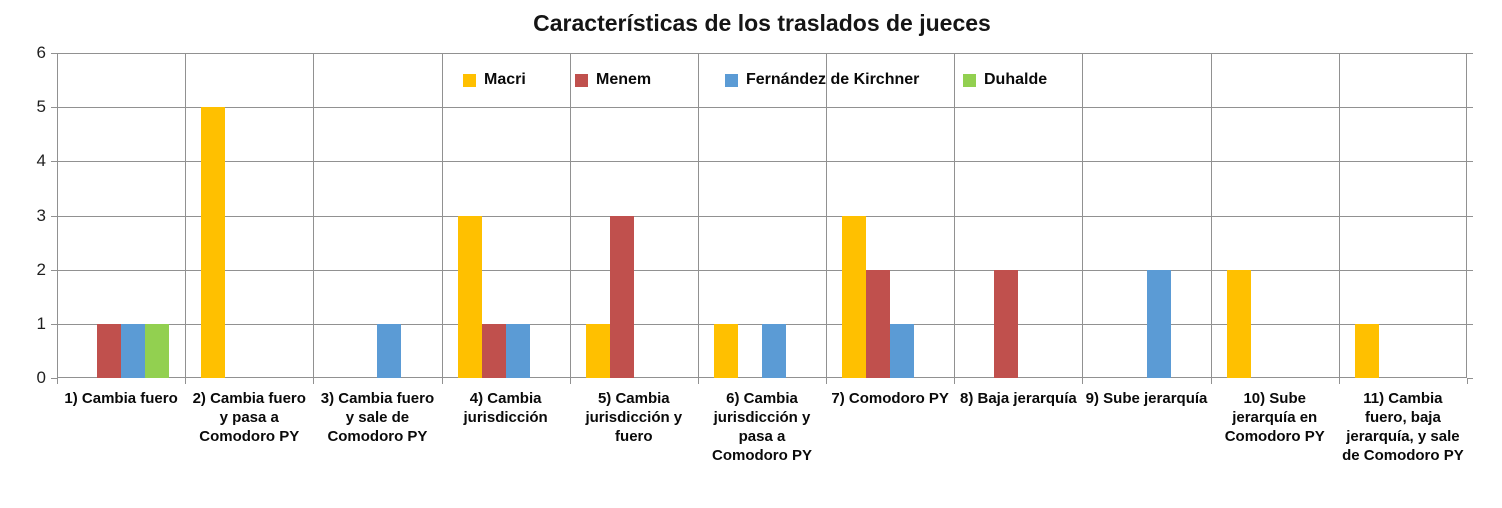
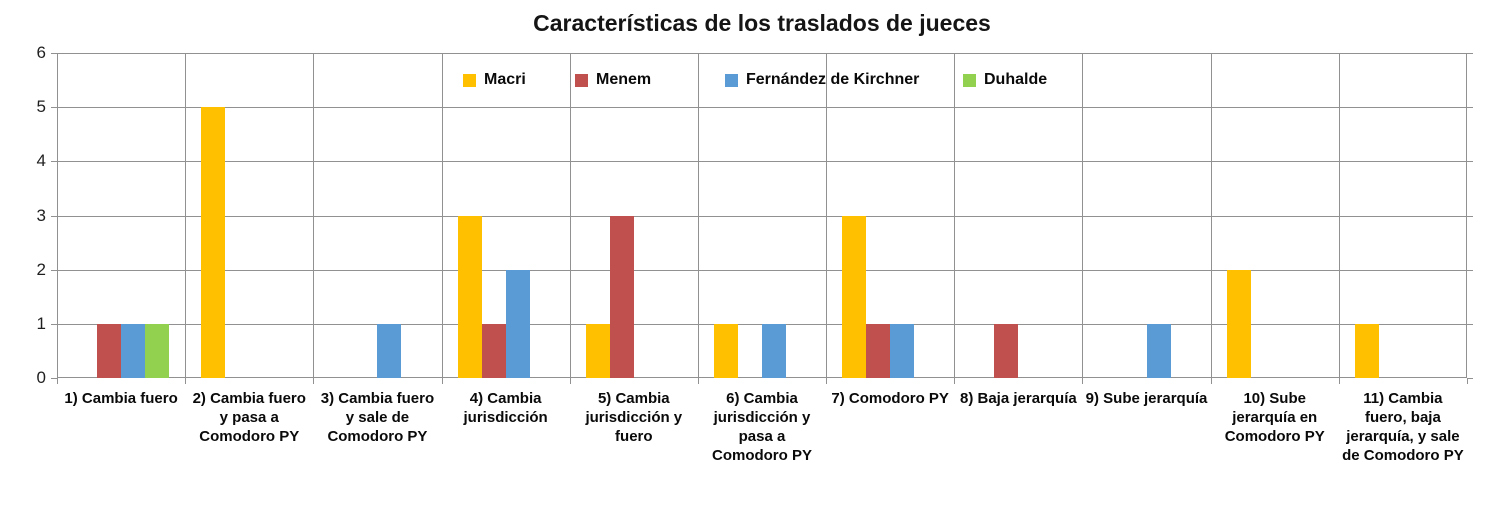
Fernández de Kirchner/4) Cambia jurisdicción: 1 -> 2
Menem/7) Comodoro PY: 2 -> 1
Menem/8) Baja jerarquía: 2 -> 1
Fernández de Kirchner/9) Sube jerarquía: 2 -> 1
